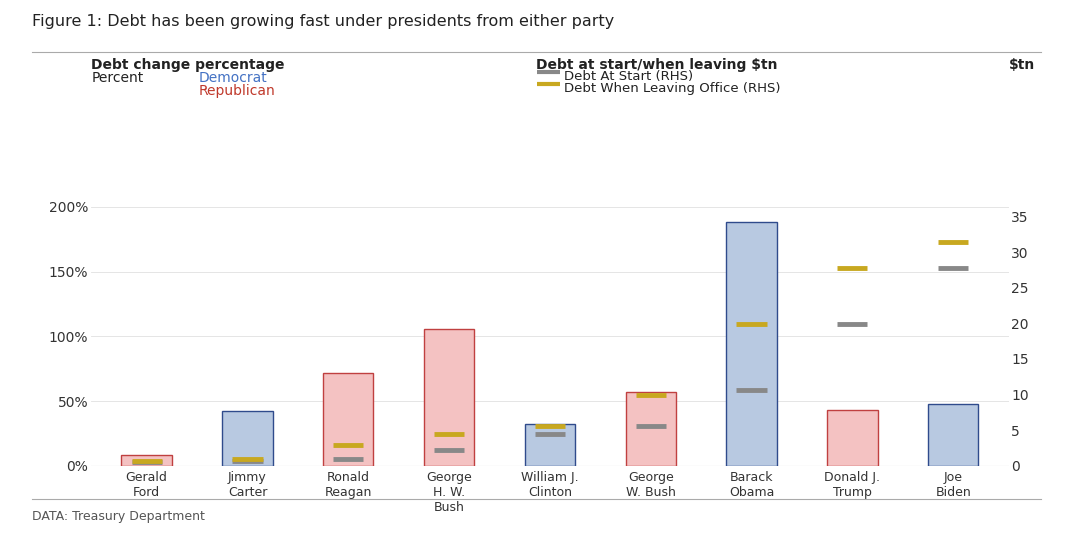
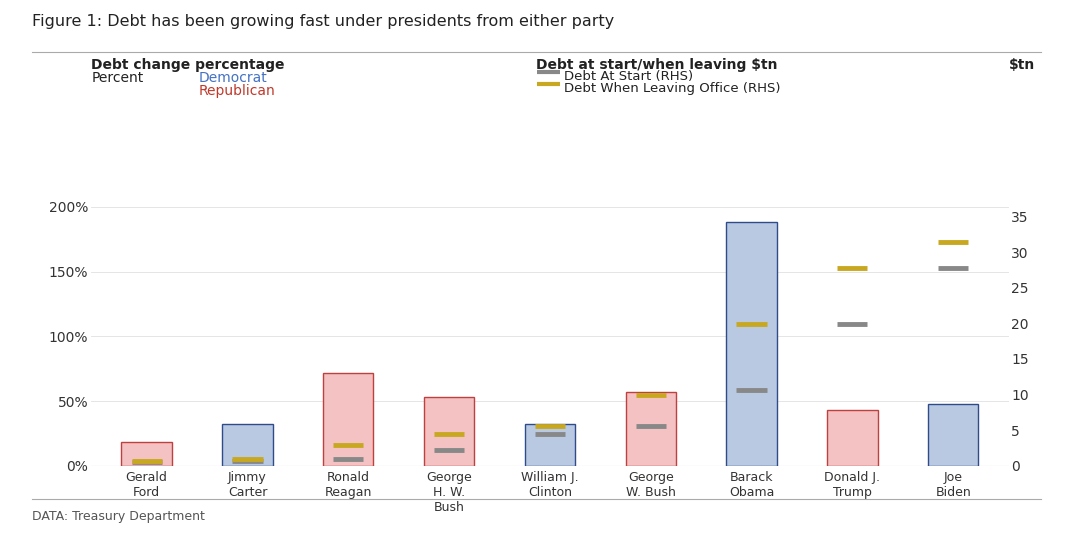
Gerald Ford: 8% -> 18%
Jimmy Carter: 42% -> 32%
George H. W. Bush: 106% -> 53%
